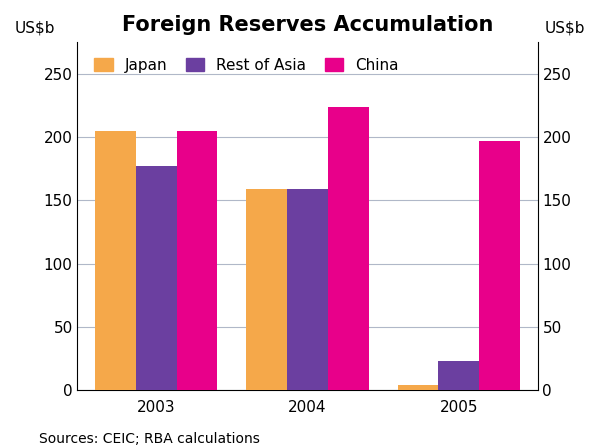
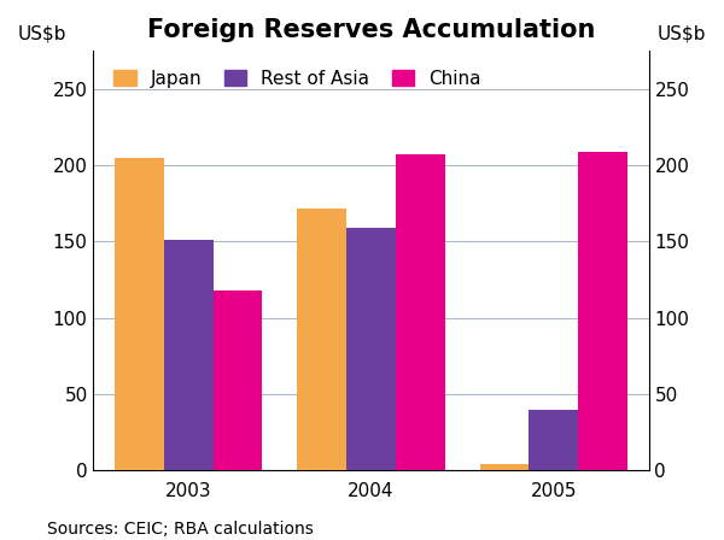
Rest of Asia/2003: 177 -> 151
China/2003: 205 -> 118
Japan/2004: 159 -> 172
China/2004: 224 -> 207
Rest of Asia/2005: 23 -> 40
China/2005: 197 -> 209
